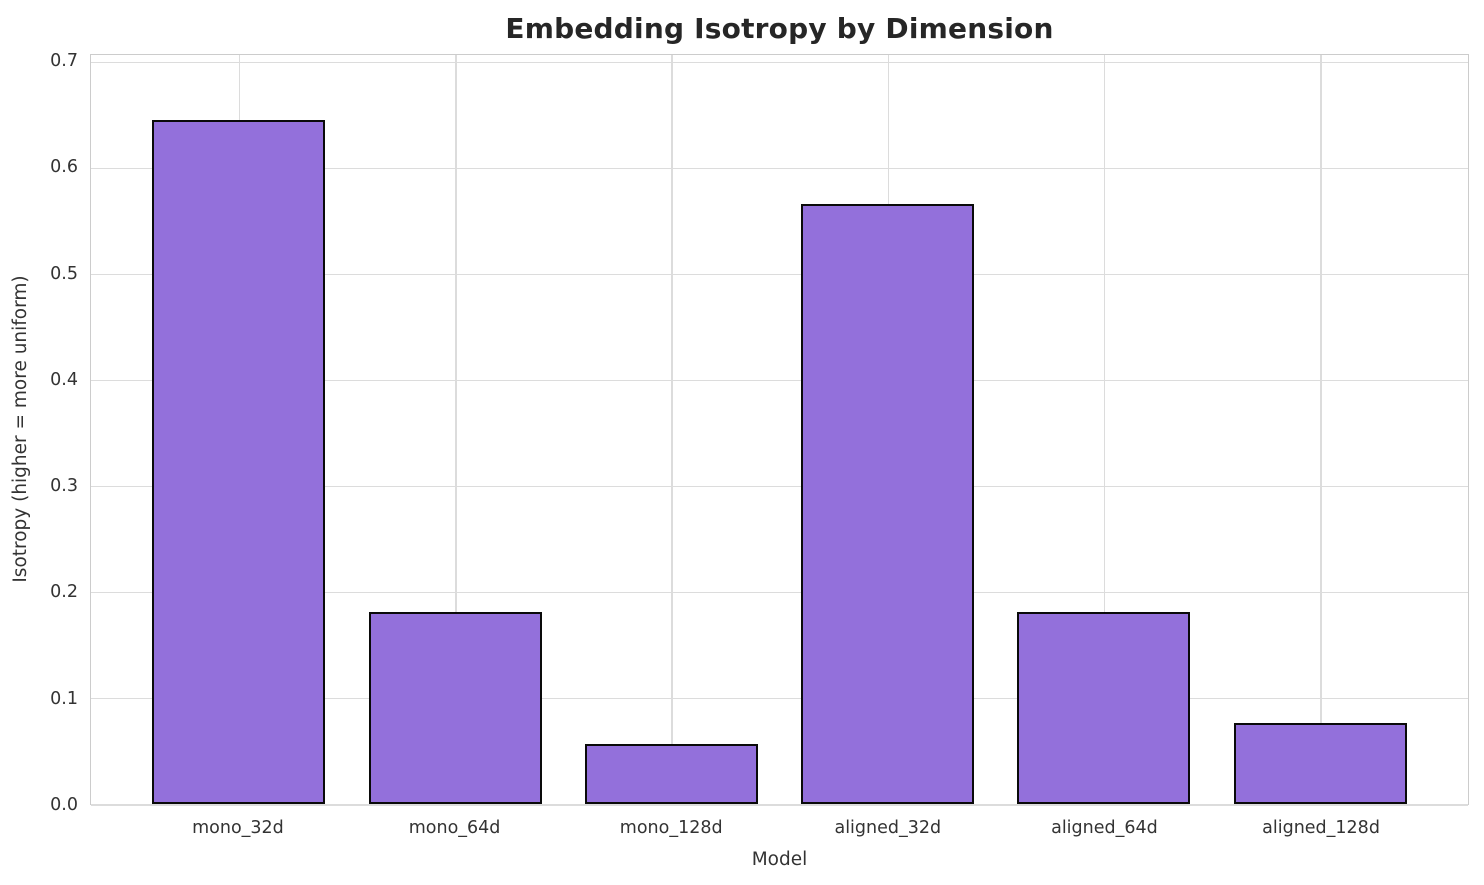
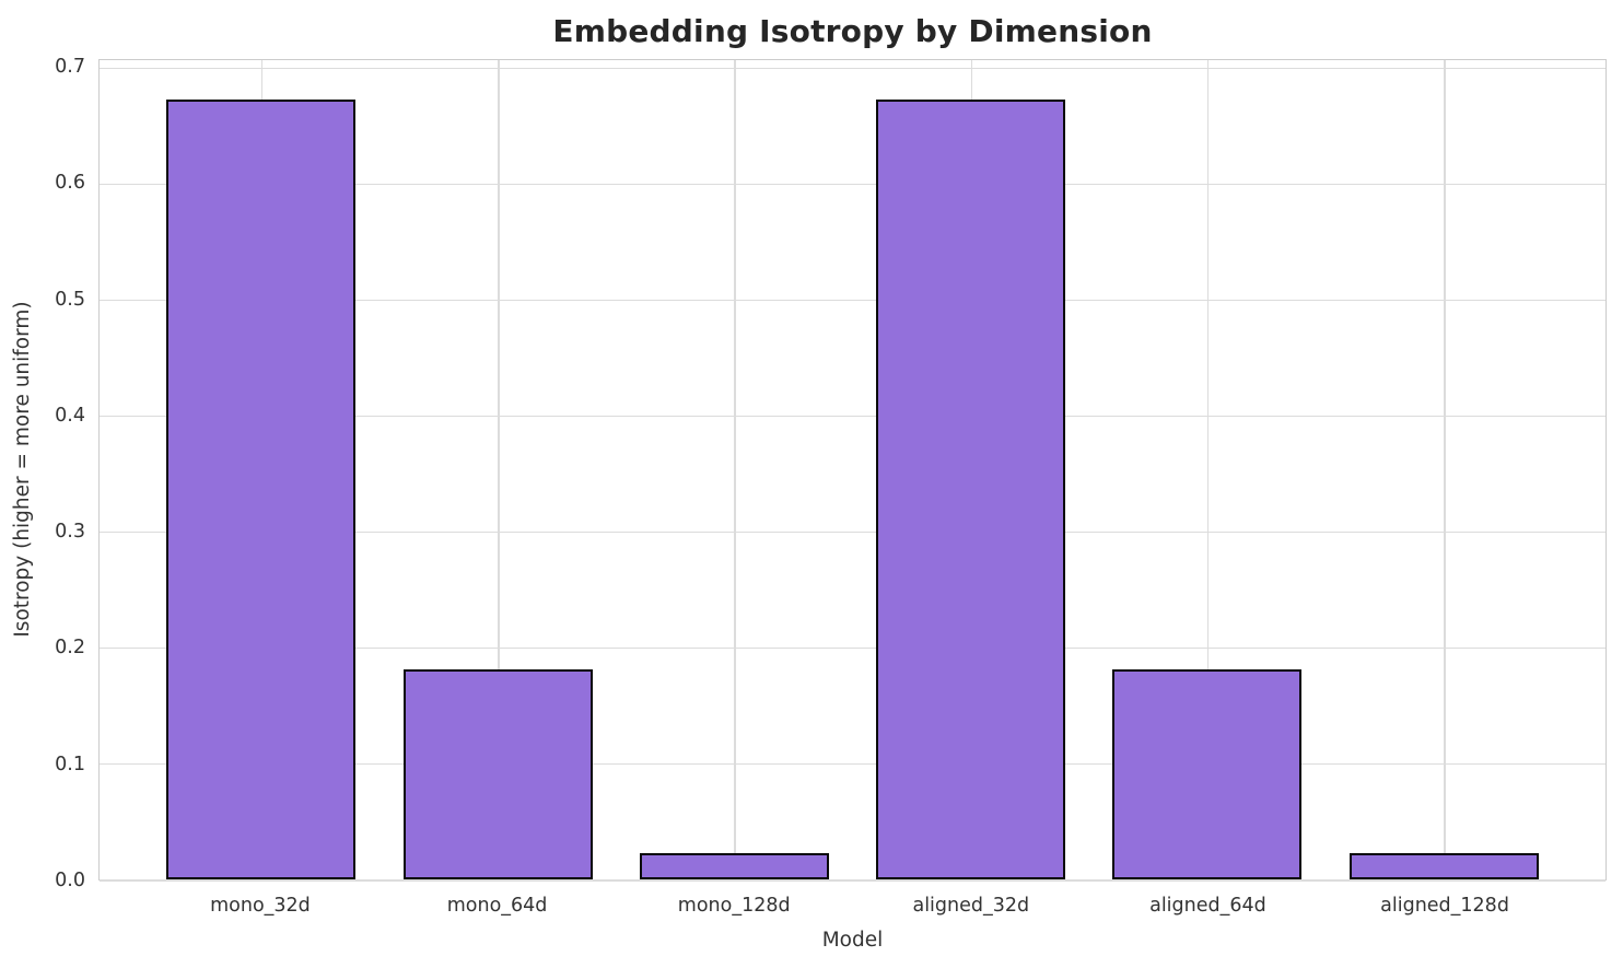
mono_32d: 0.645 -> 0.673
mono_128d: 0.057 -> 0.023
aligned_32d: 0.566 -> 0.673
aligned_128d: 0.076 -> 0.023
